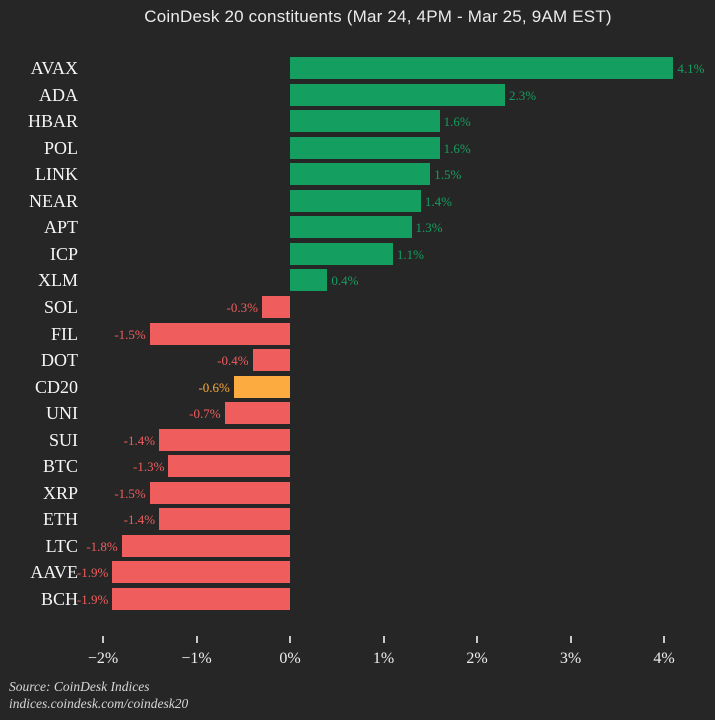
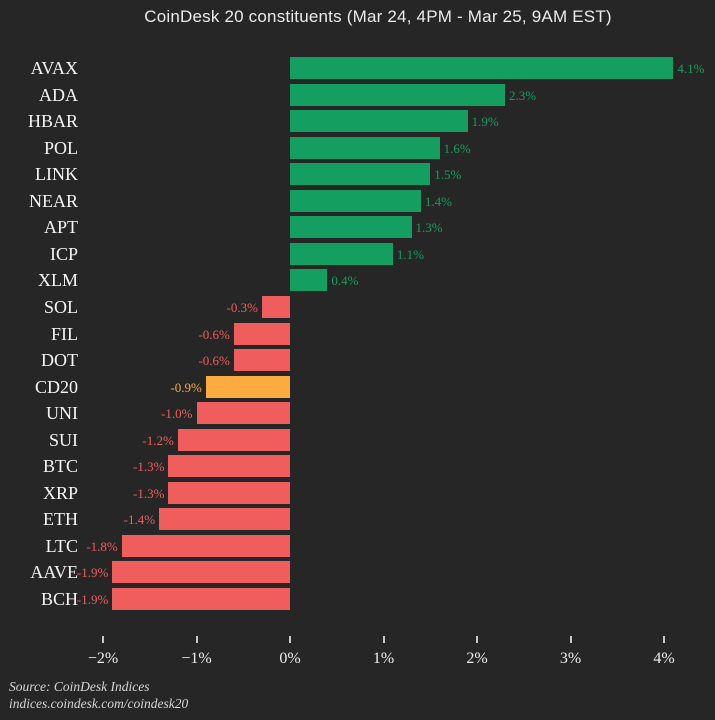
HBAR: 1.6% -> 1.9%
FIL: -1.5% -> -0.6%
DOT: -0.4% -> -0.6%
CD20: -0.6% -> -0.9%
UNI: -0.7% -> -1.0%
SUI: -1.4% -> -1.2%
XRP: -1.5% -> -1.3%
